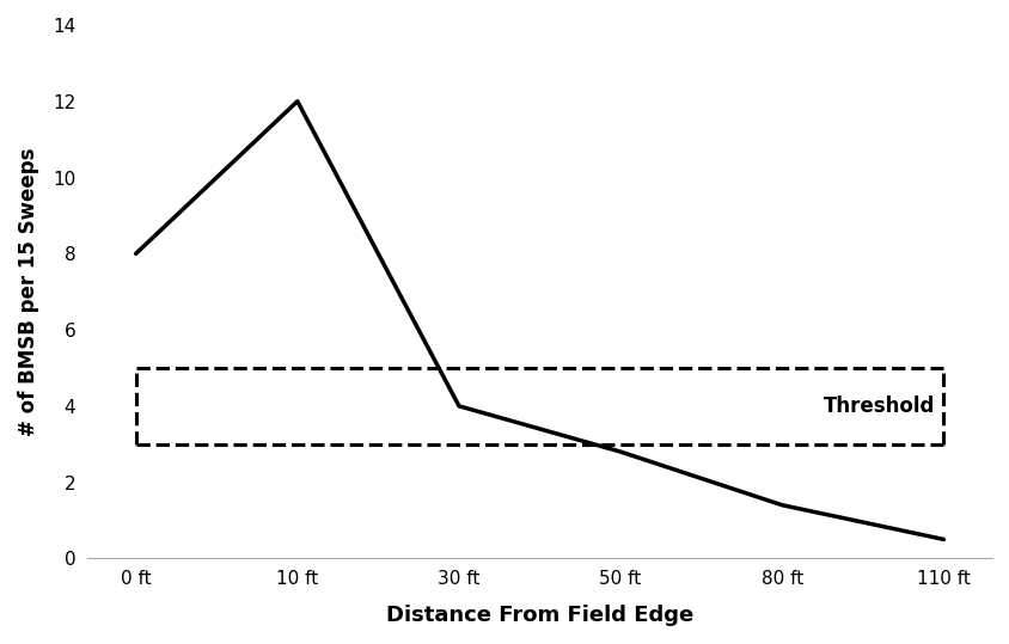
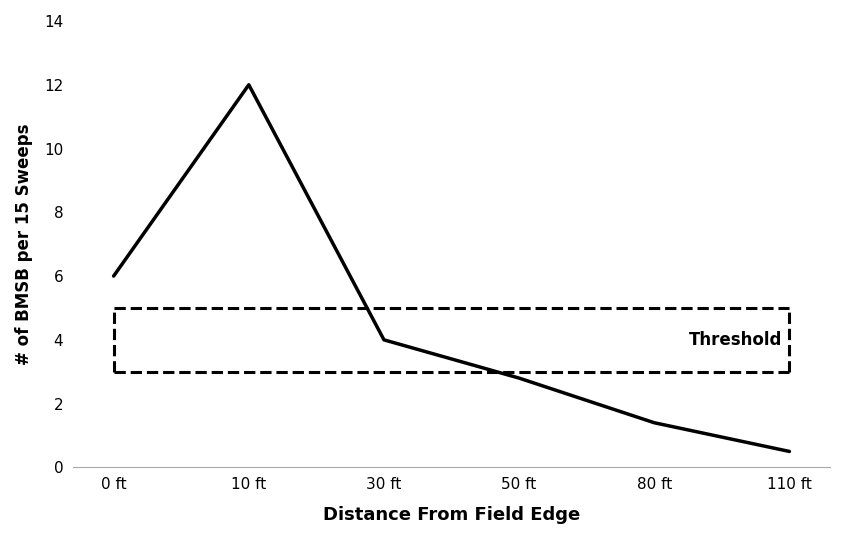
0 ft: 8.0 -> 6.0
